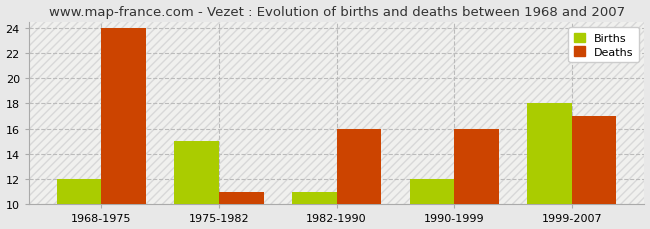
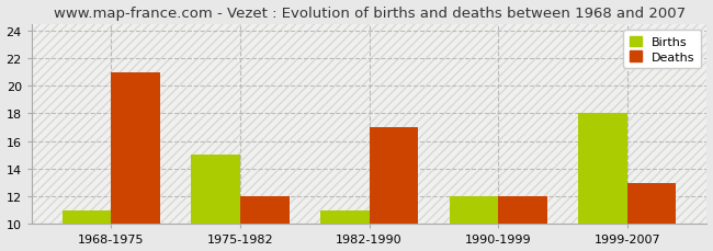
Births/1968-1975: 12 -> 11
Deaths/1968-1975: 24 -> 21
Deaths/1975-1982: 11 -> 12
Deaths/1982-1990: 16 -> 17
Deaths/1990-1999: 16 -> 12
Deaths/1999-2007: 17 -> 13
